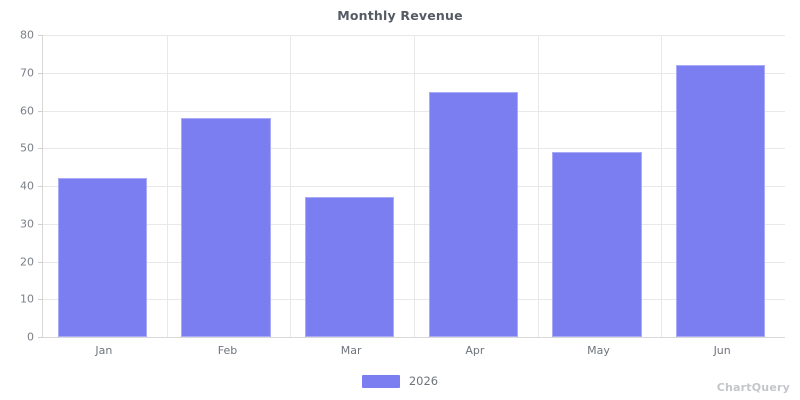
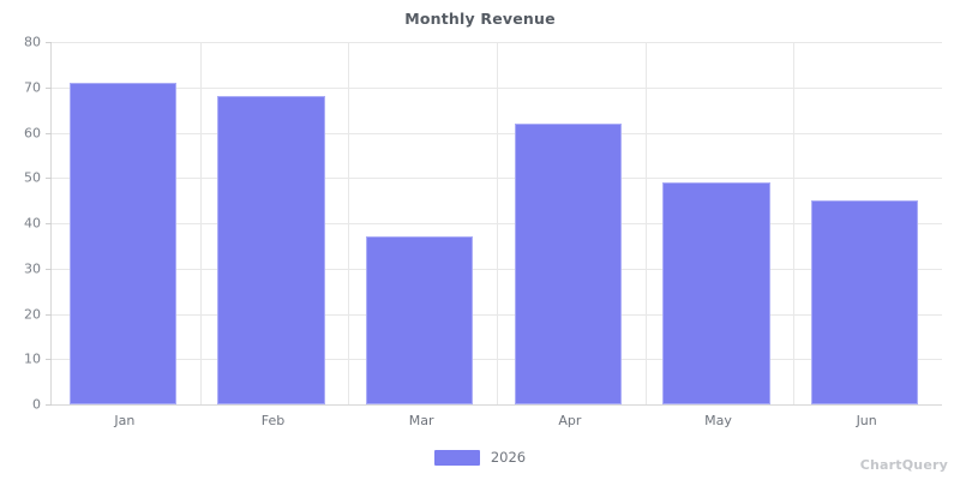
Jan: 42 -> 71
Feb: 58 -> 68
Apr: 65 -> 62
Jun: 72 -> 45
